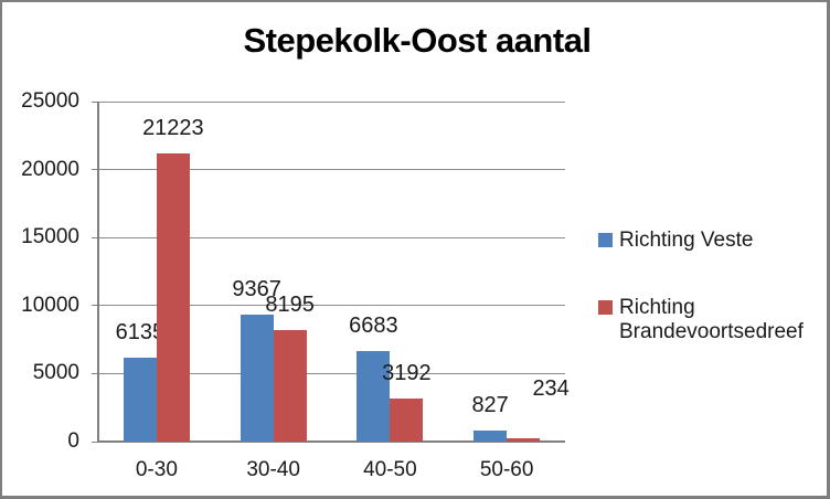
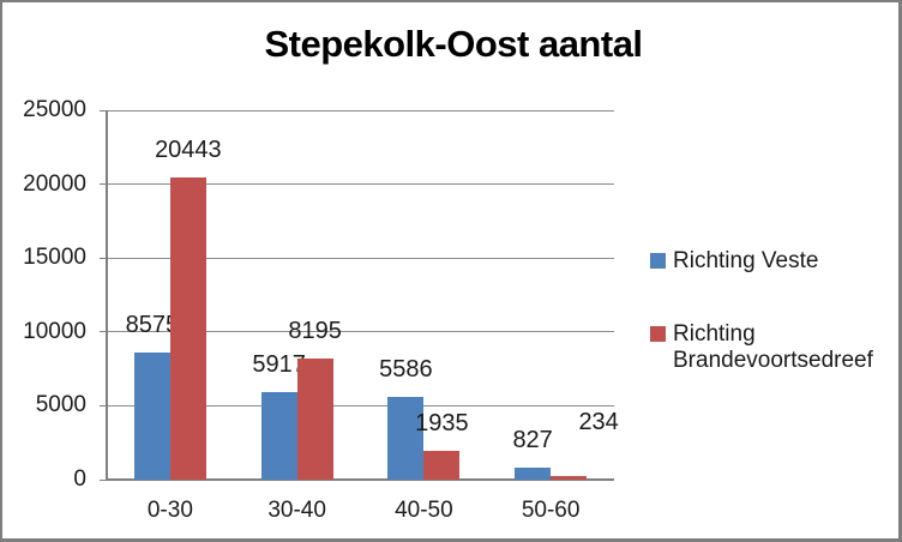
Richting Veste/0-30: 6135 -> 8575
Richting Brandevoortsedreef/0-30: 21223 -> 20443
Richting Veste/30-40: 9367 -> 5917
Richting Veste/40-50: 6683 -> 5586
Richting Brandevoortsedreef/40-50: 3192 -> 1935
